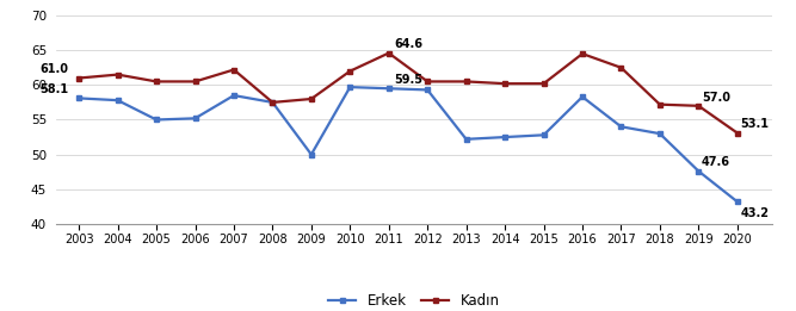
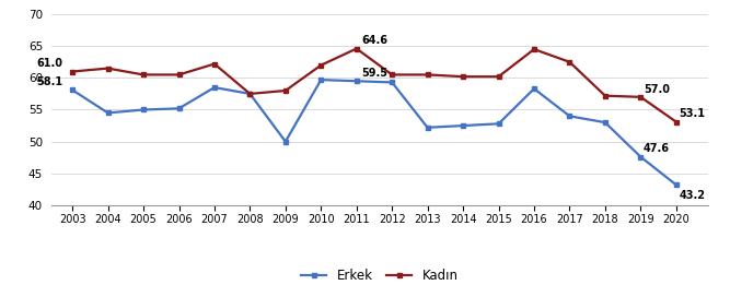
Erkek/2004: 57.8 -> 54.5
